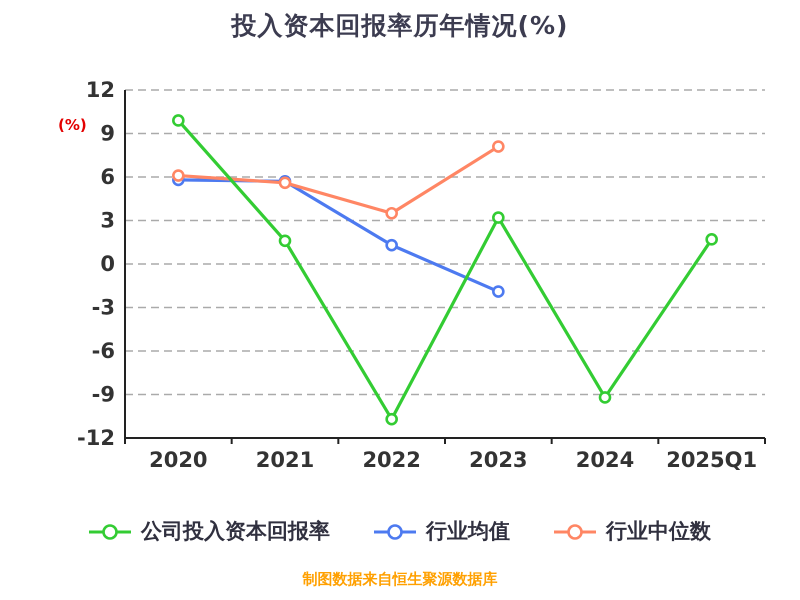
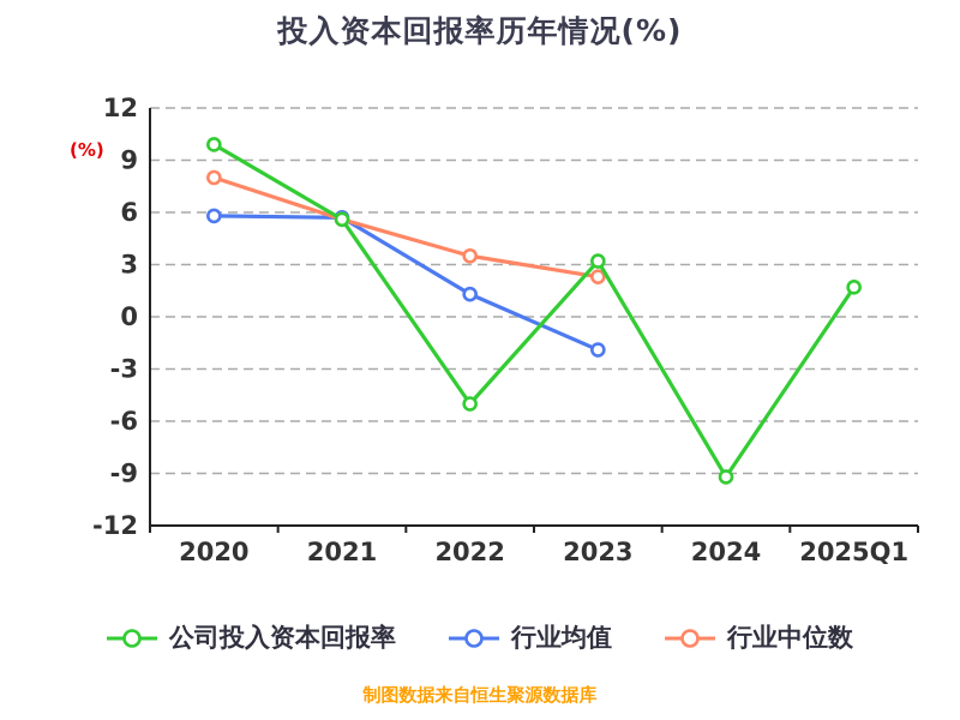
行业中位数/2020: 6.1 -> 8.0
公司投入资本回报率/2021: 1.6 -> 5.6
公司投入资本回报率/2022: -10.7 -> -5.0
行业中位数/2023: 8.1 -> 2.3
